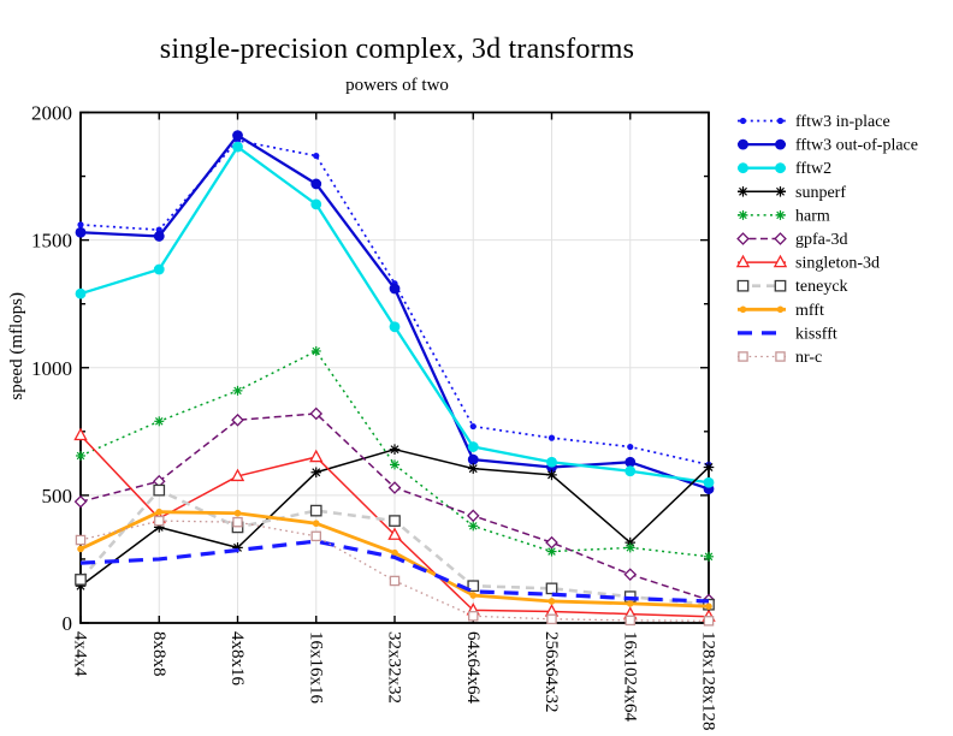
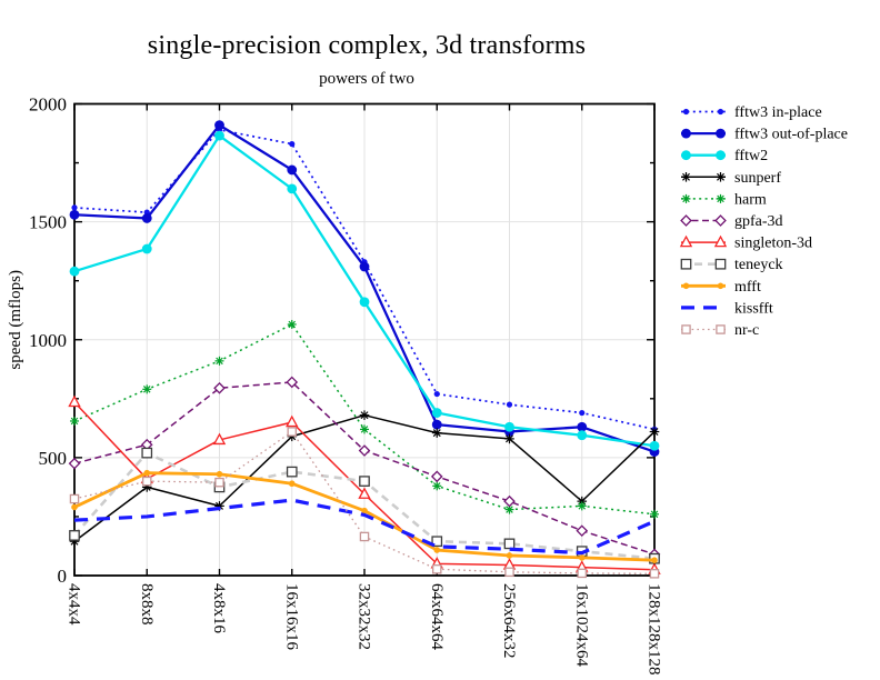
nr-c/16x16x16: 340 -> 610
kissfft/128x128x128: 80 -> 230
